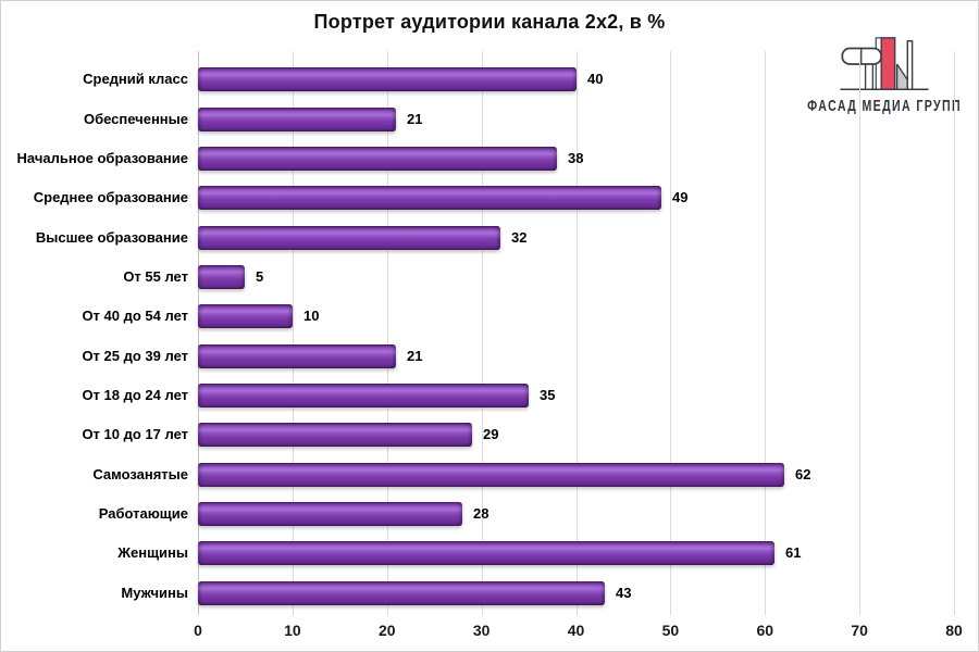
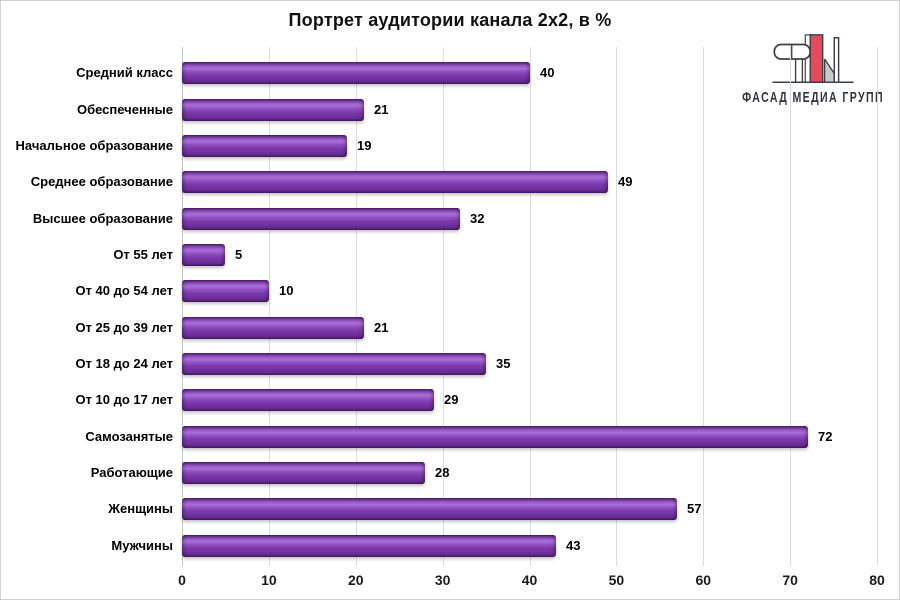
Начальное образование: 38 -> 19
Самозанятые: 62 -> 72
Женщины: 61 -> 57
